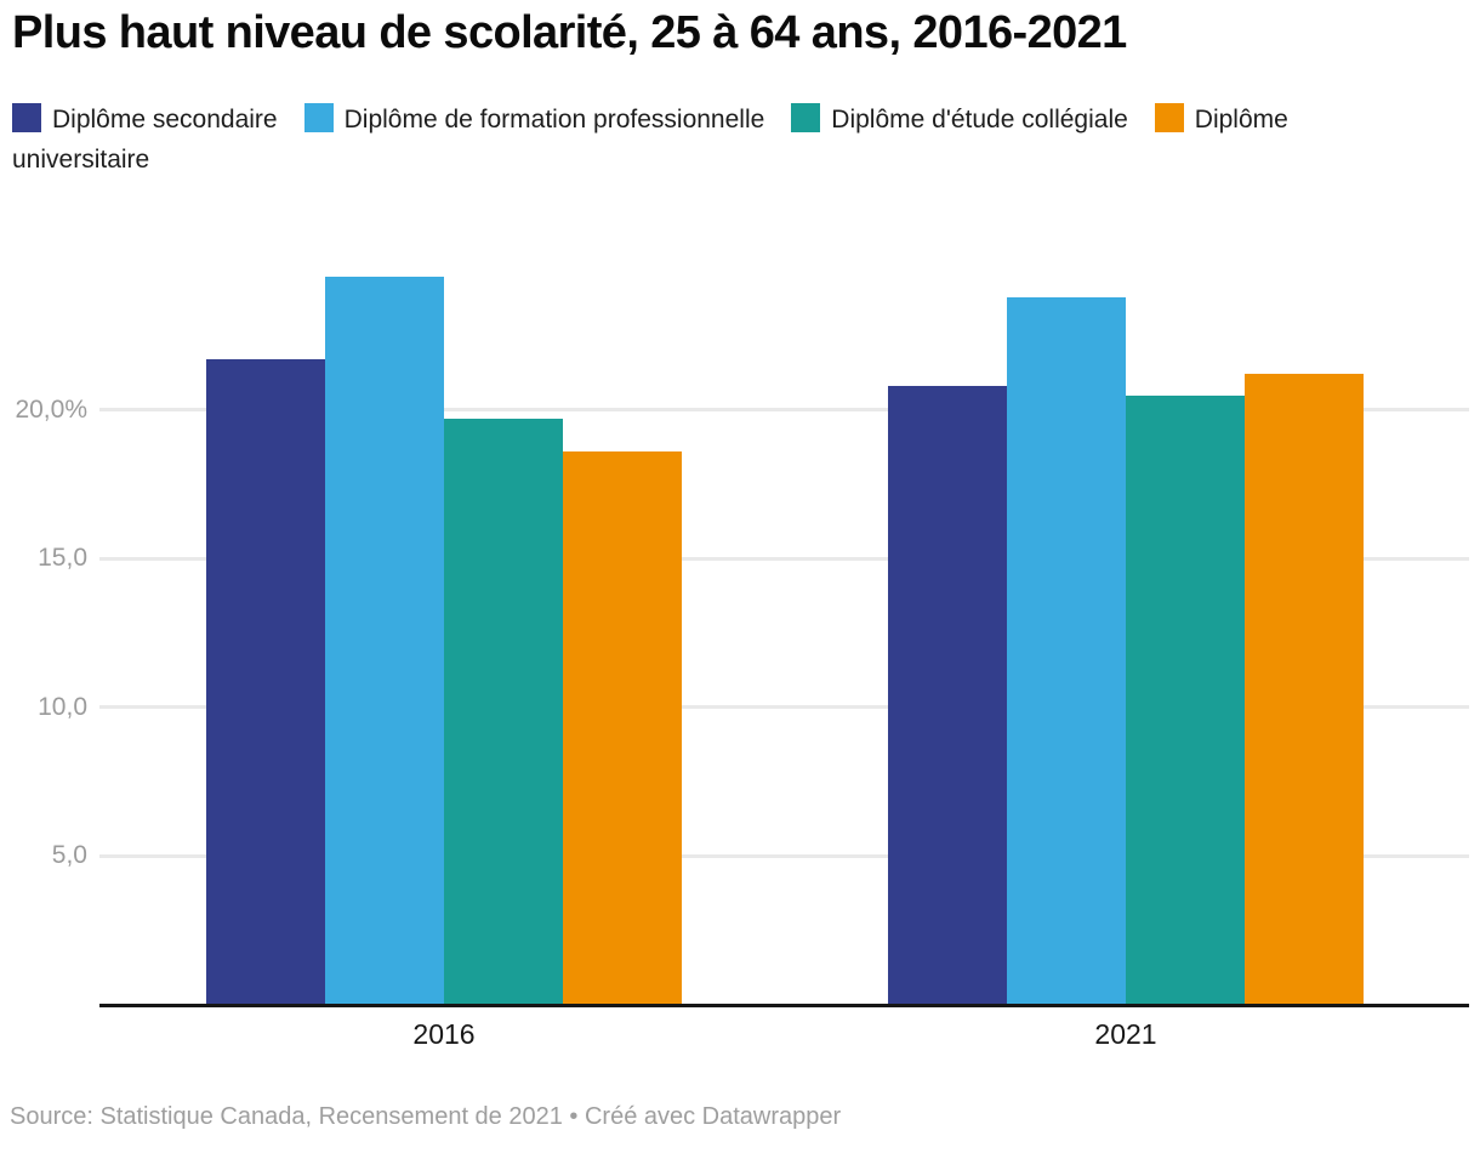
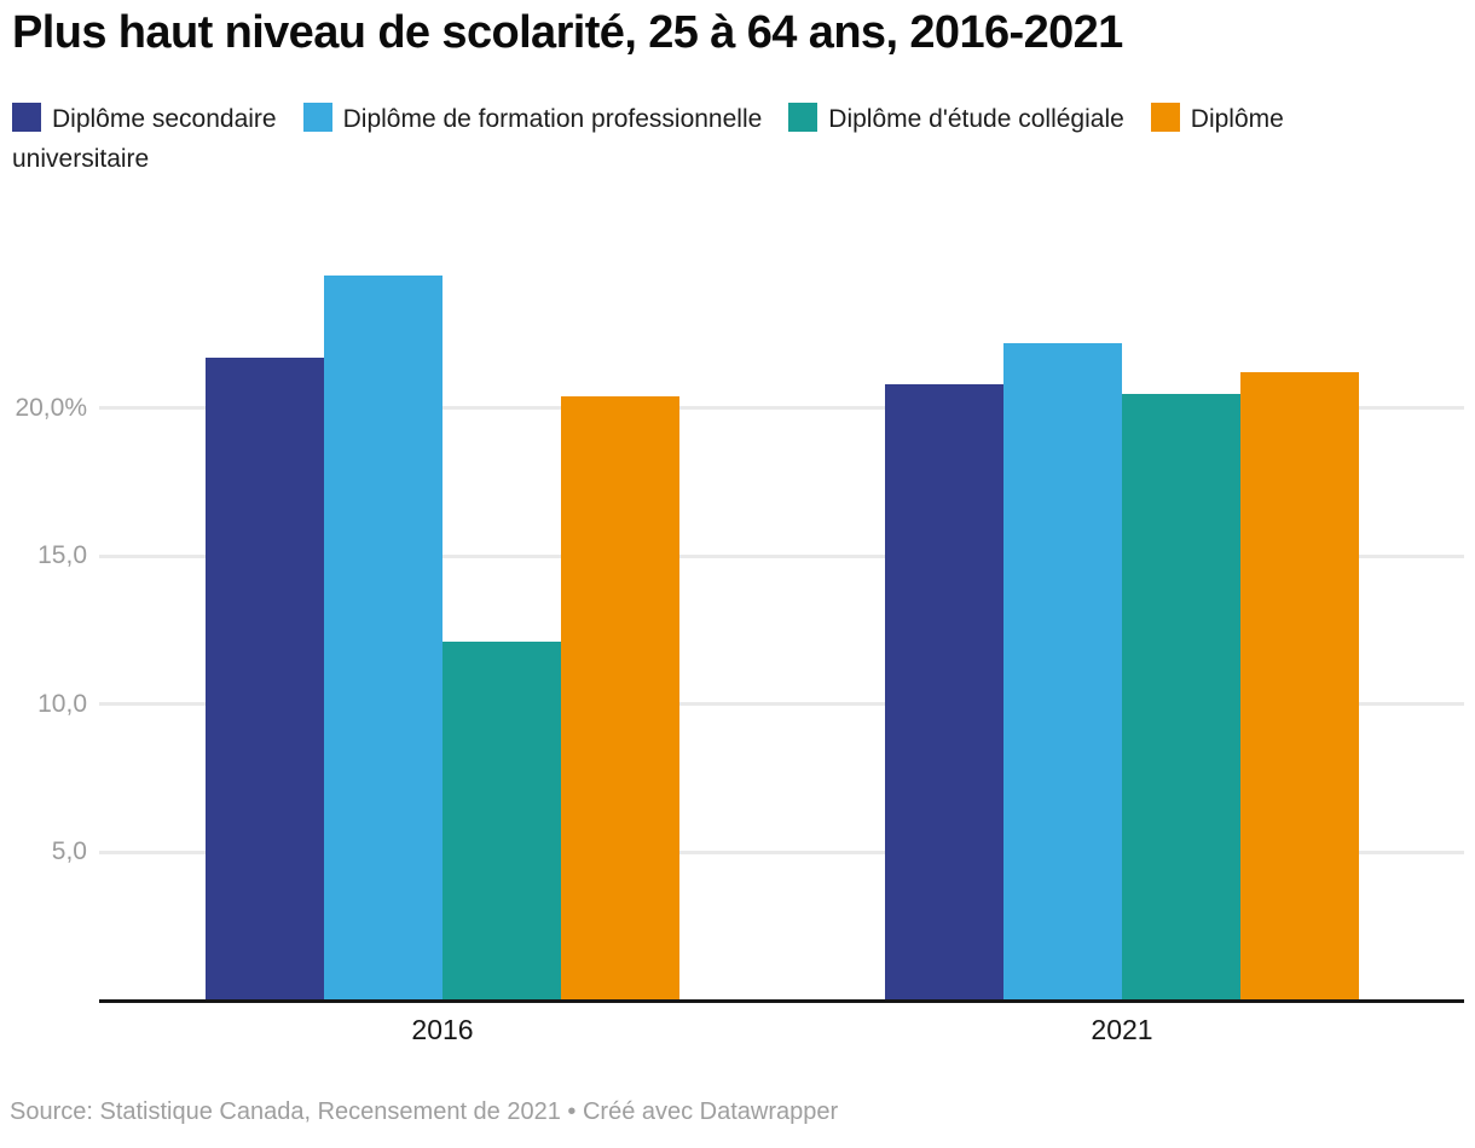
Diplôme d'étude collégiale/2016: 19,7% -> 12,1%
Diplôme universitaire/2016: 18,6% -> 20,4%
Diplôme de formation professionnelle/2021: 23,8% -> 22,2%
